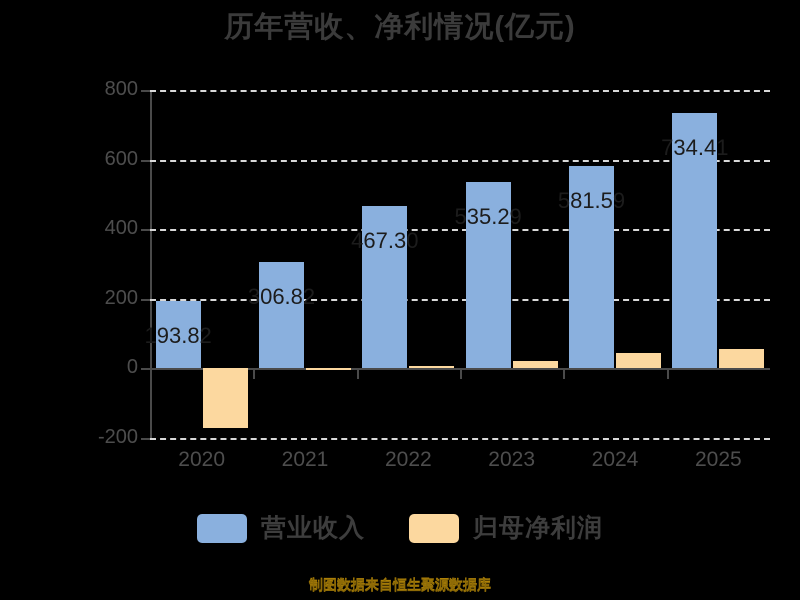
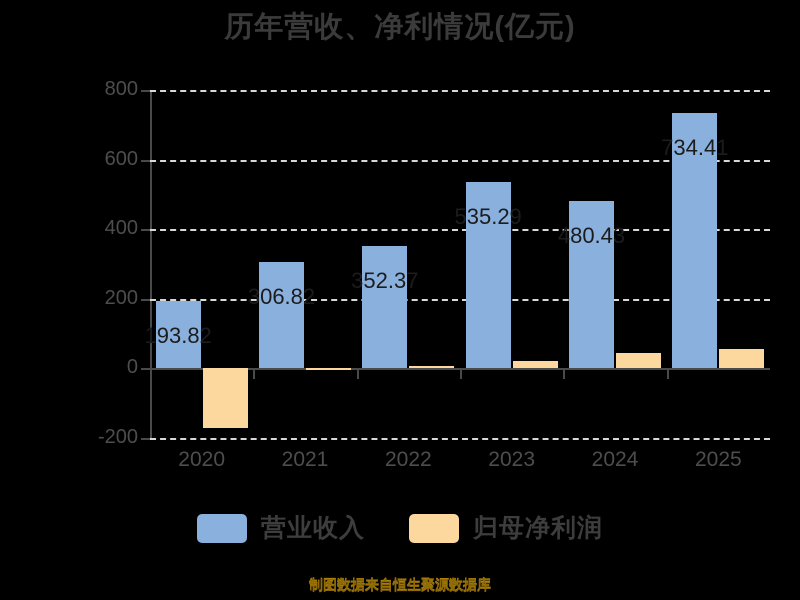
营业收入/2022: 467.30 -> 352.37
营业收入/2024: 581.59 -> 480.43
